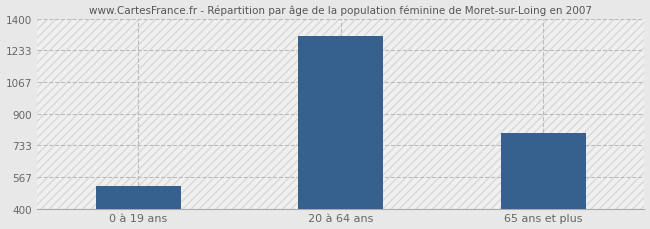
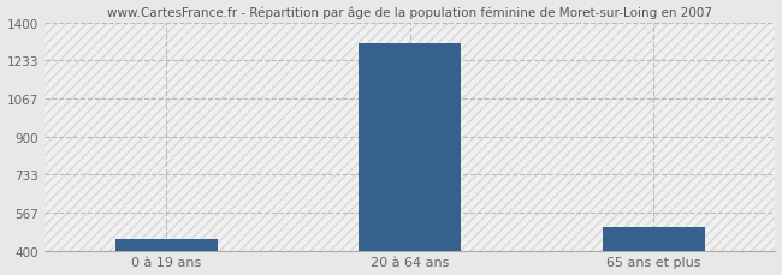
0 à 19 ans: 520 -> 450
65 ans et plus: 800 -> 500
